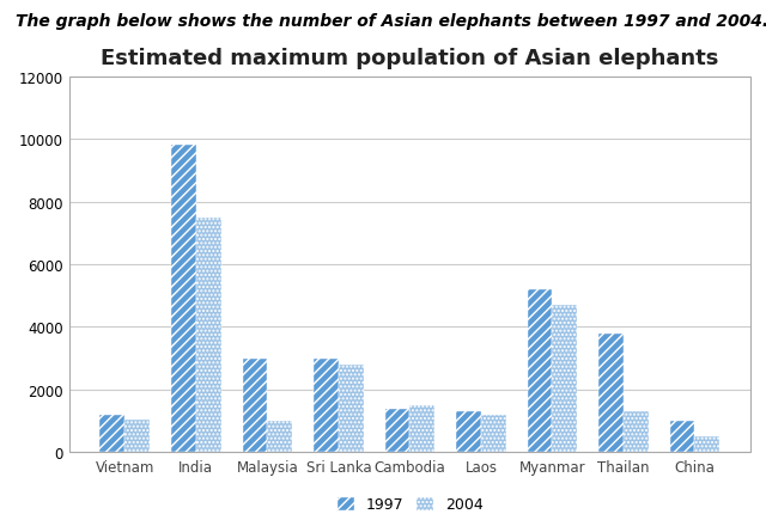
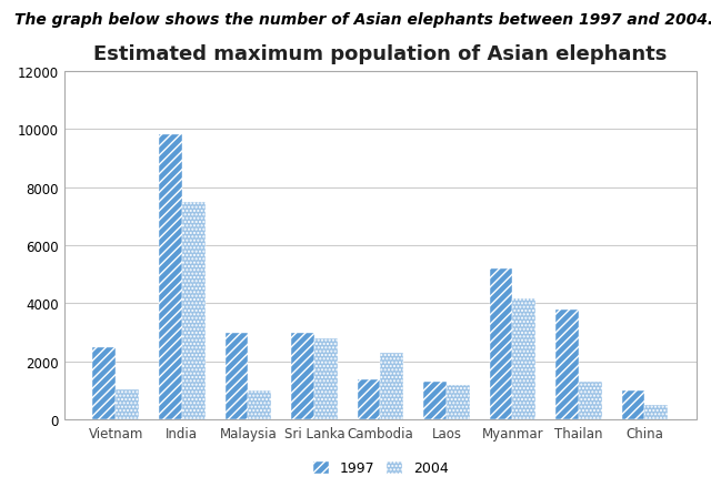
1997/Vietnam: 1200 -> 2500
2004/Cambodia: 1500 -> 2300
2004/Myanmar: 4700 -> 4150
